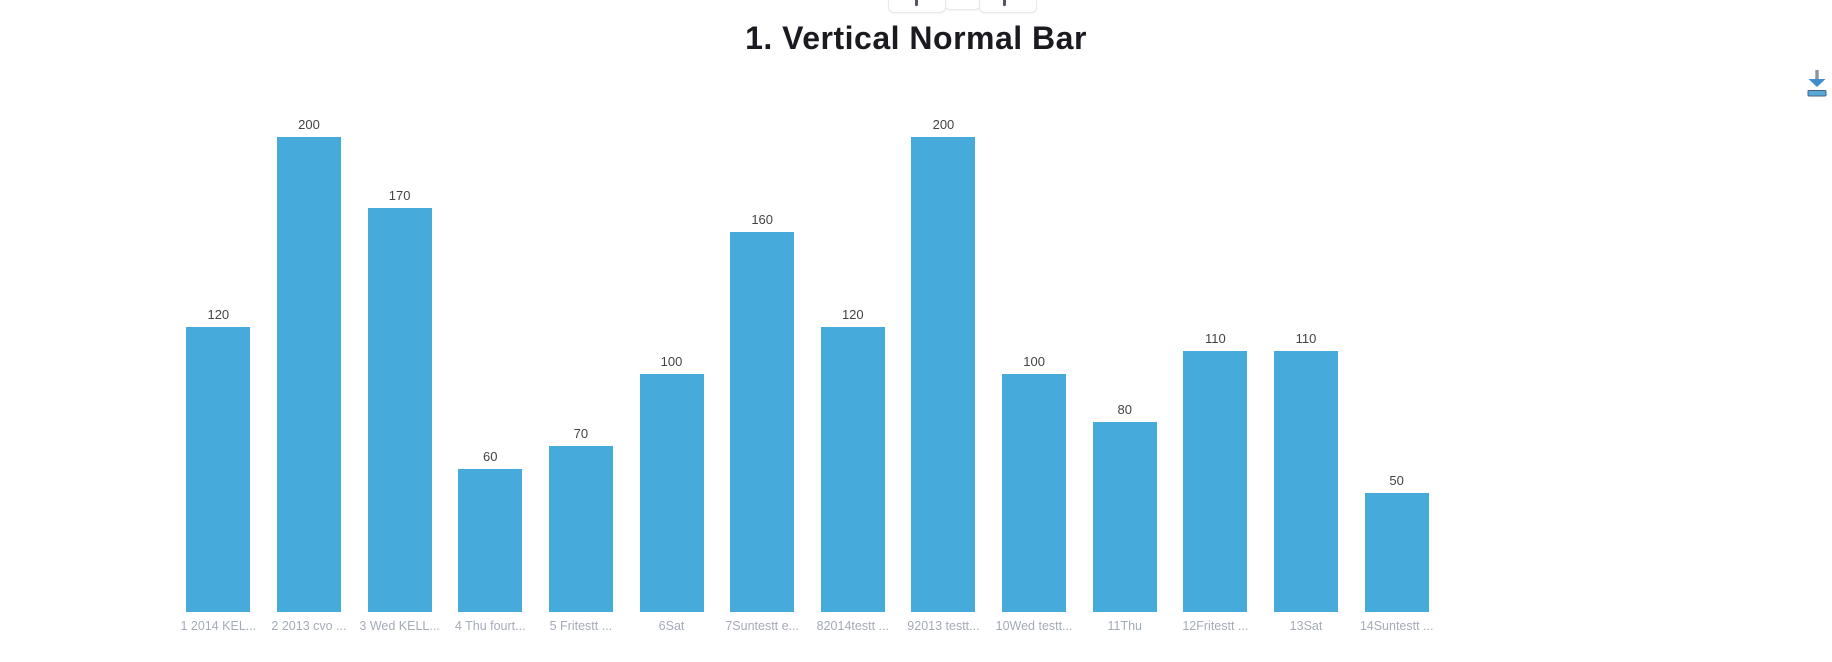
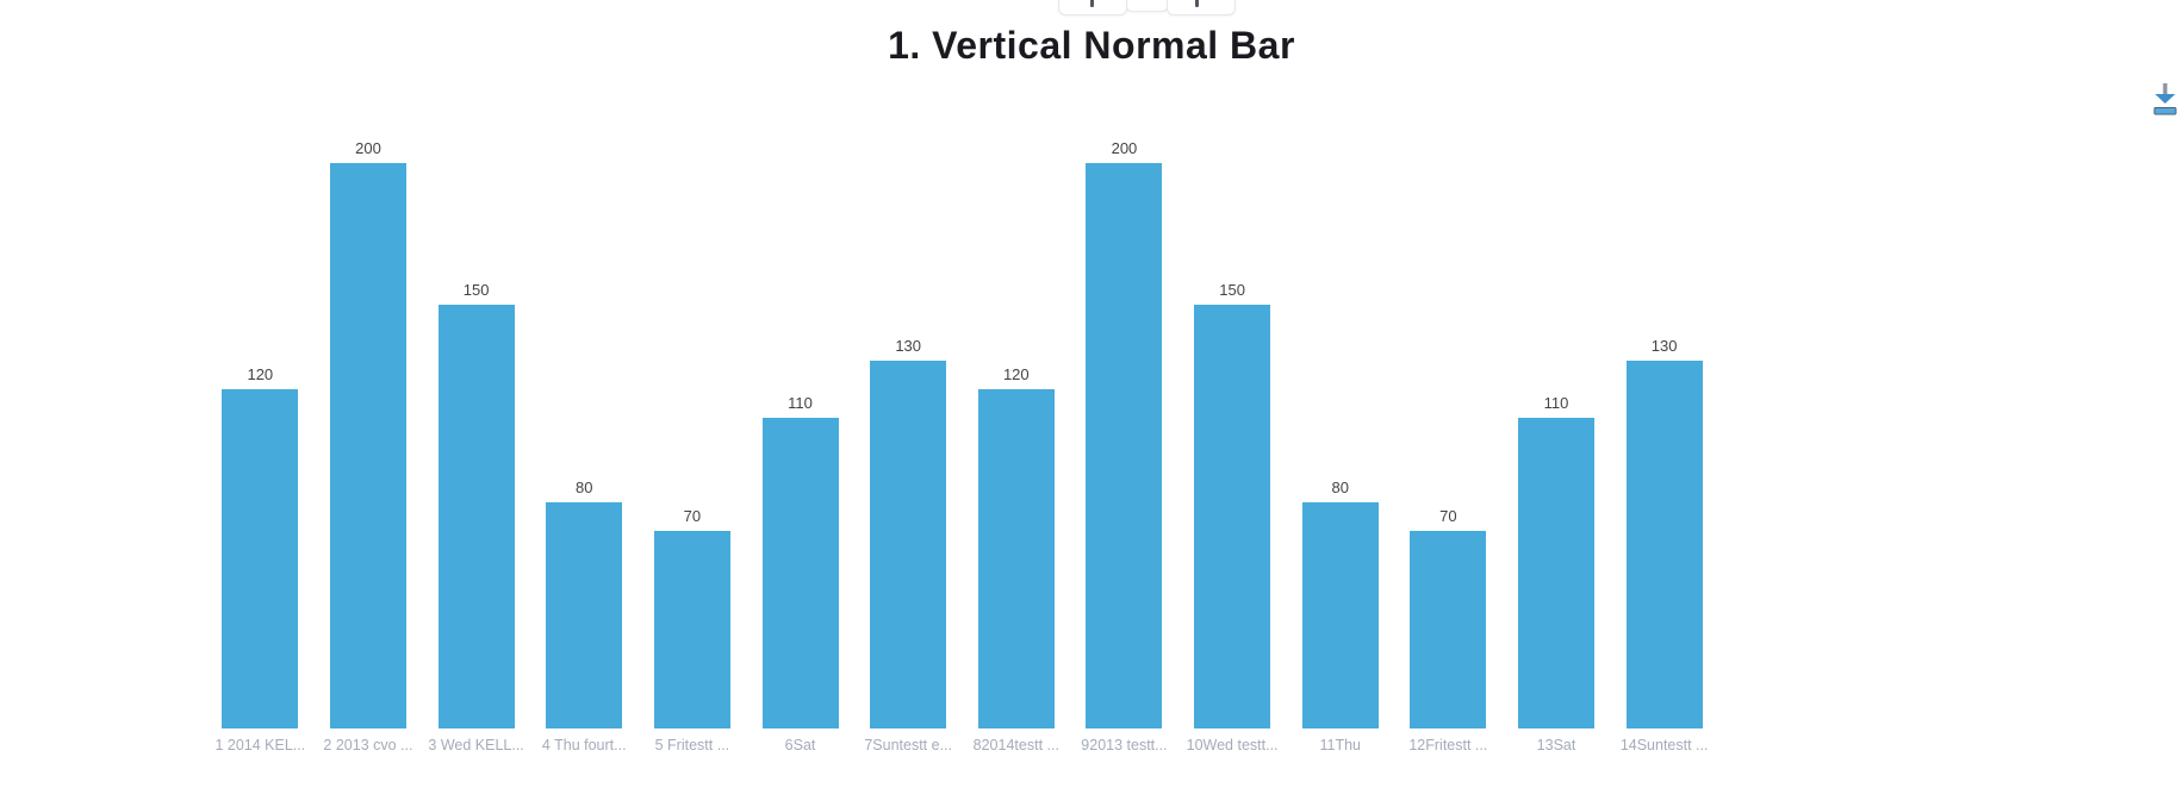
3 Wed KELL...: 170 -> 150
4 Thu fourt...: 60 -> 80
6Sat: 100 -> 110
7Suntestt e...: 160 -> 130
10Wed testt...: 100 -> 150
12Fritestt ...: 110 -> 70
14Suntestt ...: 50 -> 130
